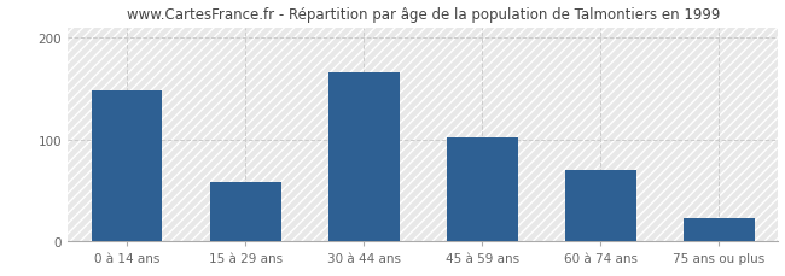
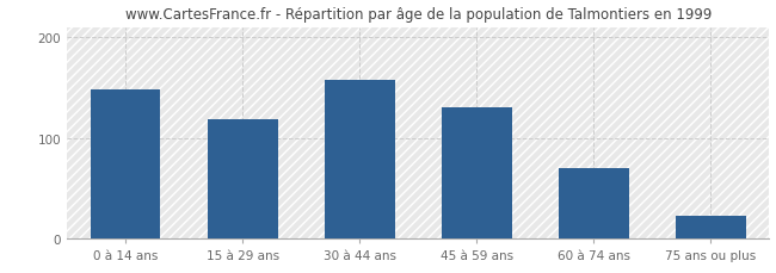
15 à 29 ans: 58 -> 118
30 à 44 ans: 166 -> 158
45 à 59 ans: 102 -> 130
